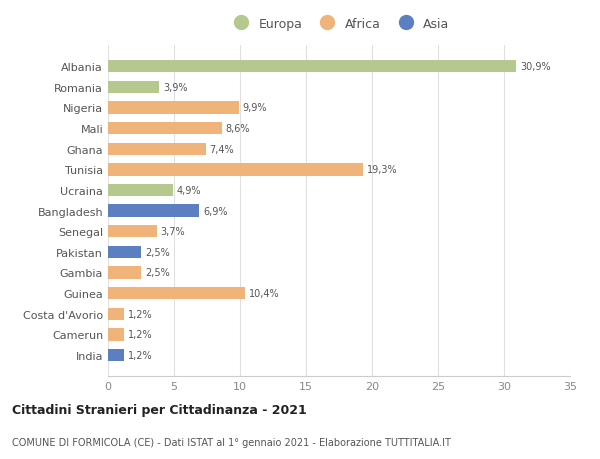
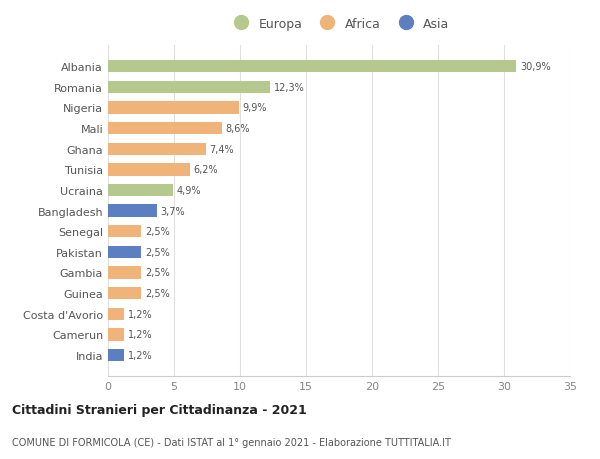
Romania: 3,9% -> 12,3%
Tunisia: 19,3% -> 6,2%
Bangladesh: 6,9% -> 3,7%
Senegal: 3,7% -> 2,5%
Guinea: 10,4% -> 2,5%
